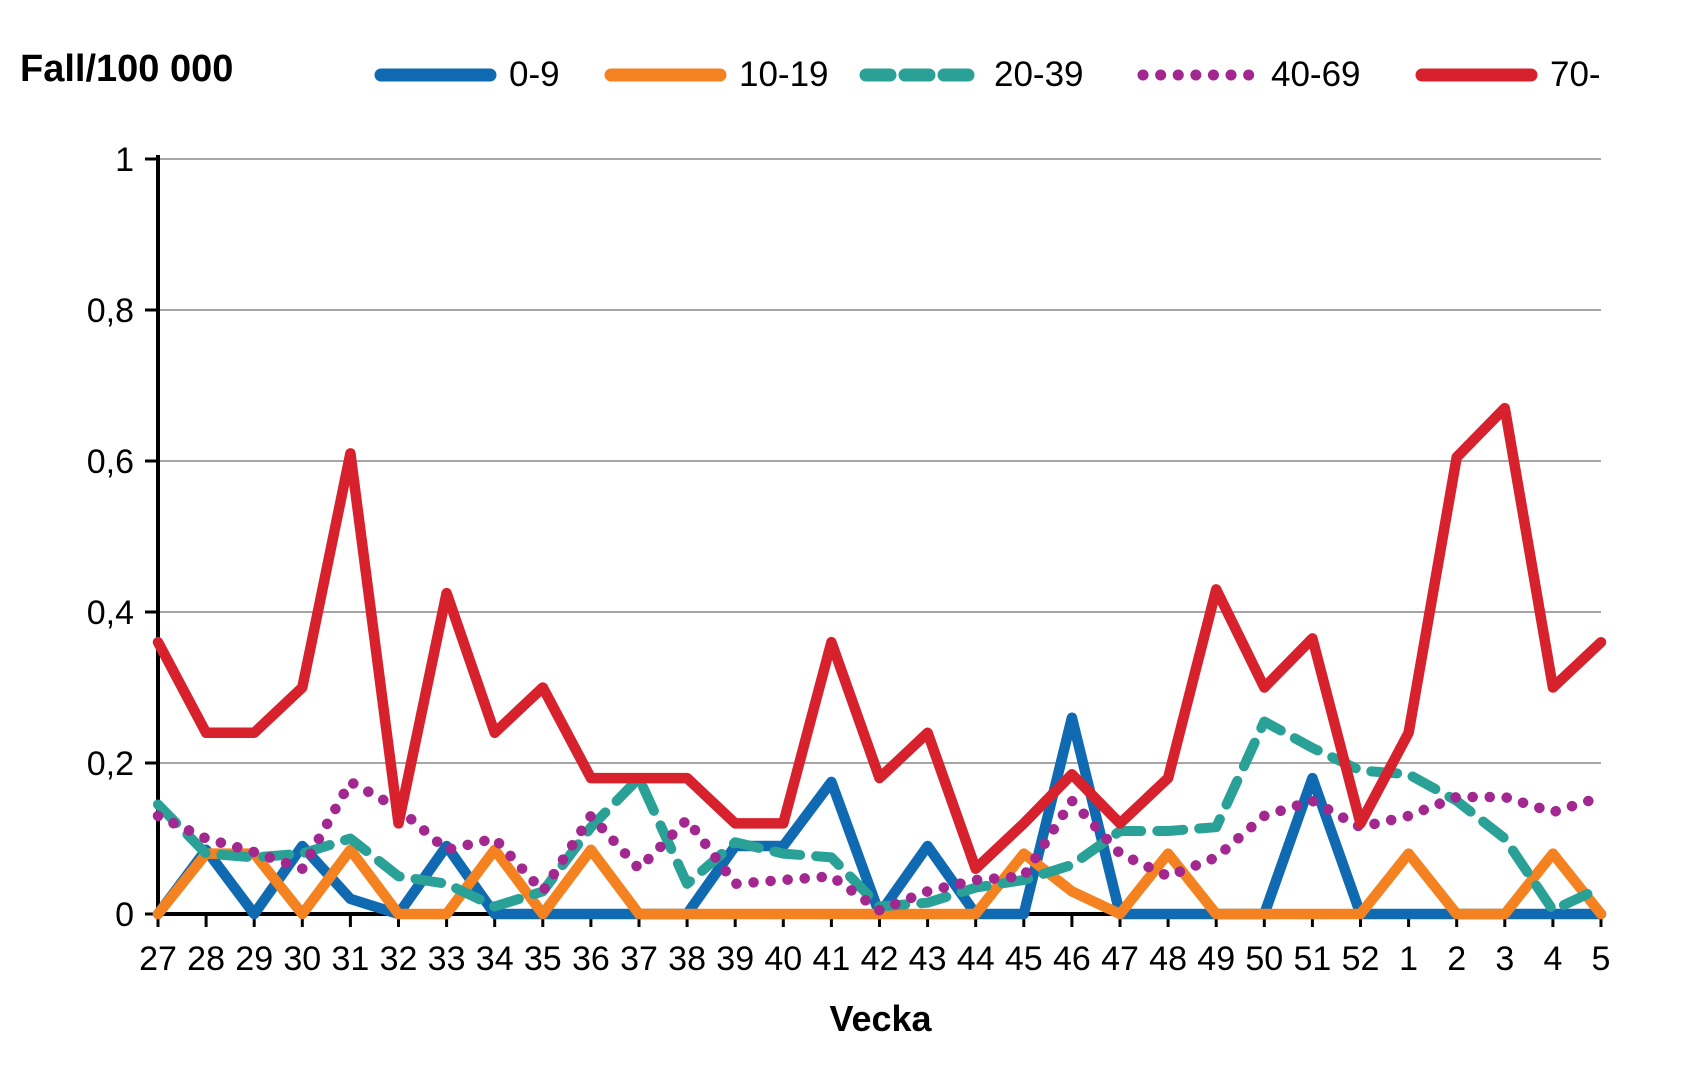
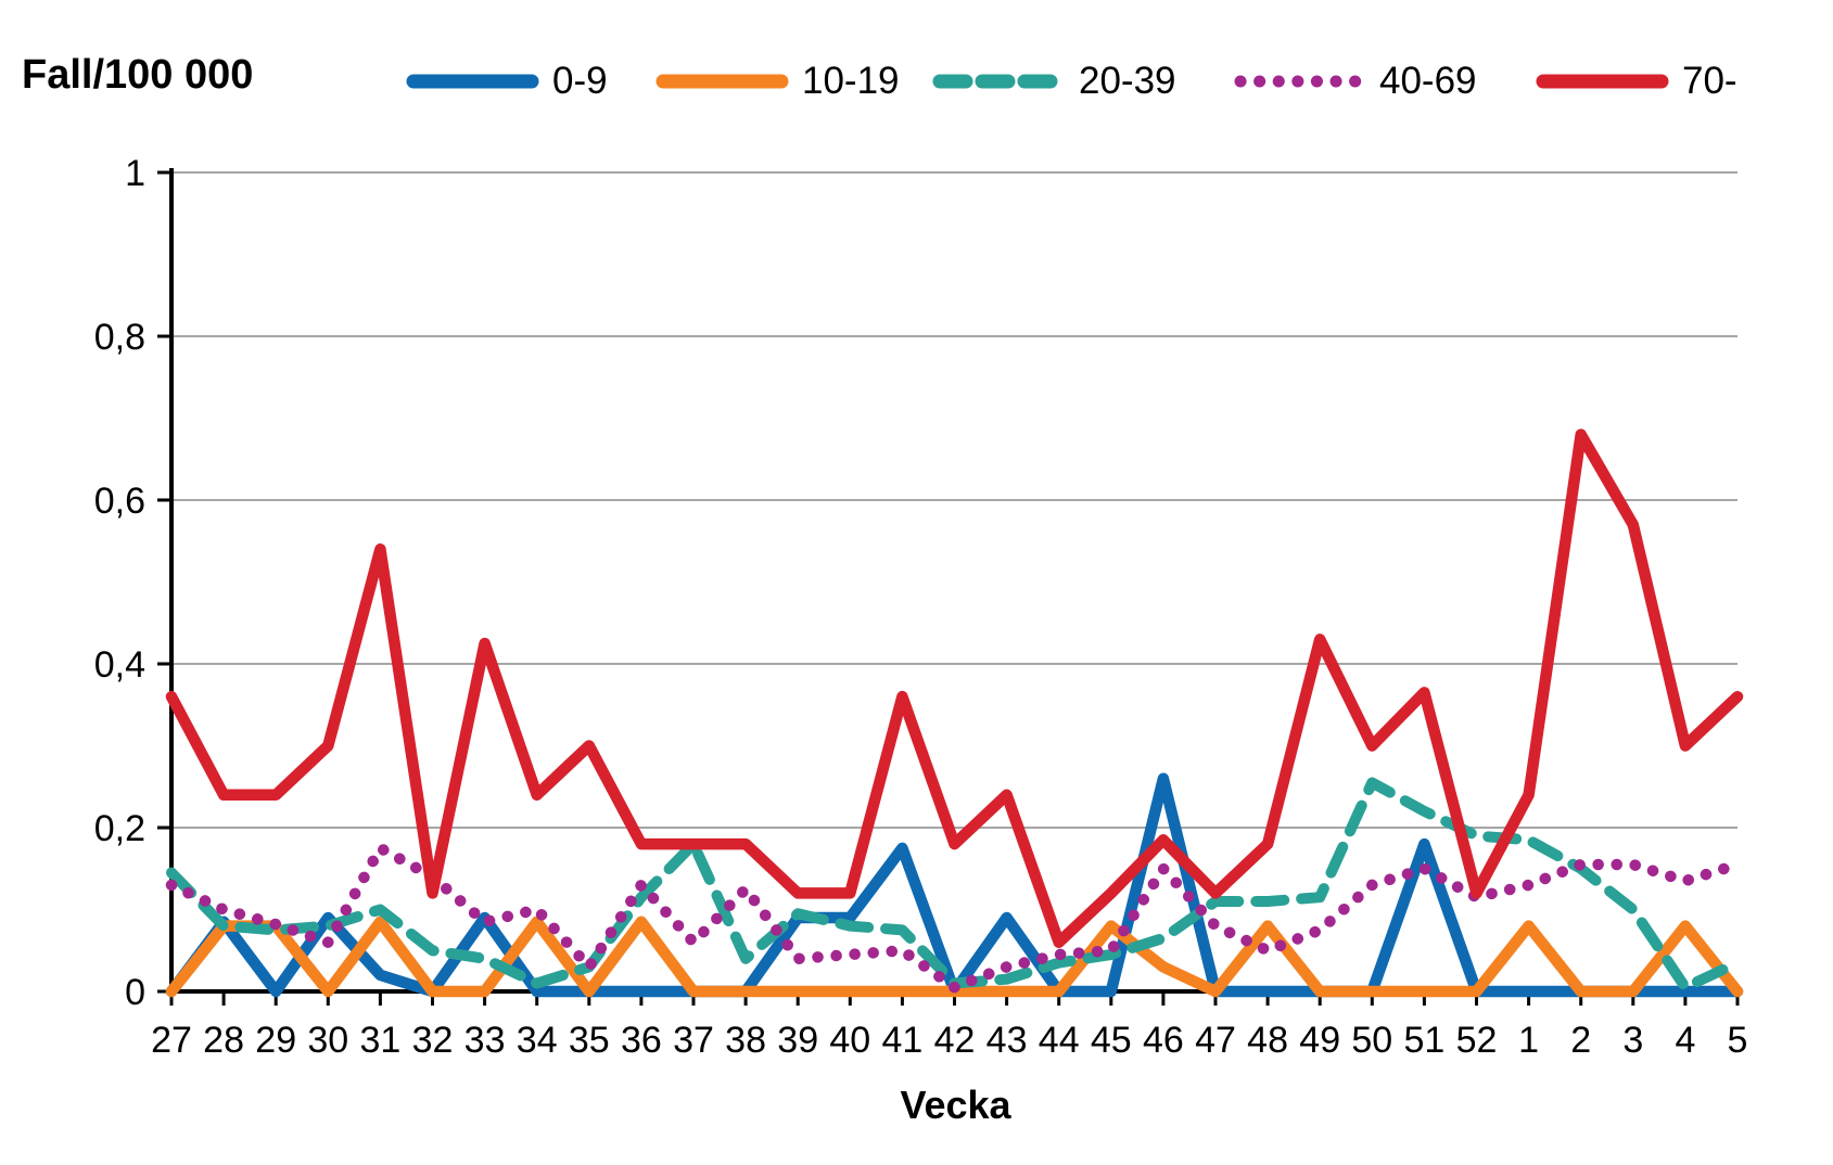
70-/31: 0,61 -> 0,54
70-/2: 0,60 -> 0,68
70-/3: 0,67 -> 0,57
